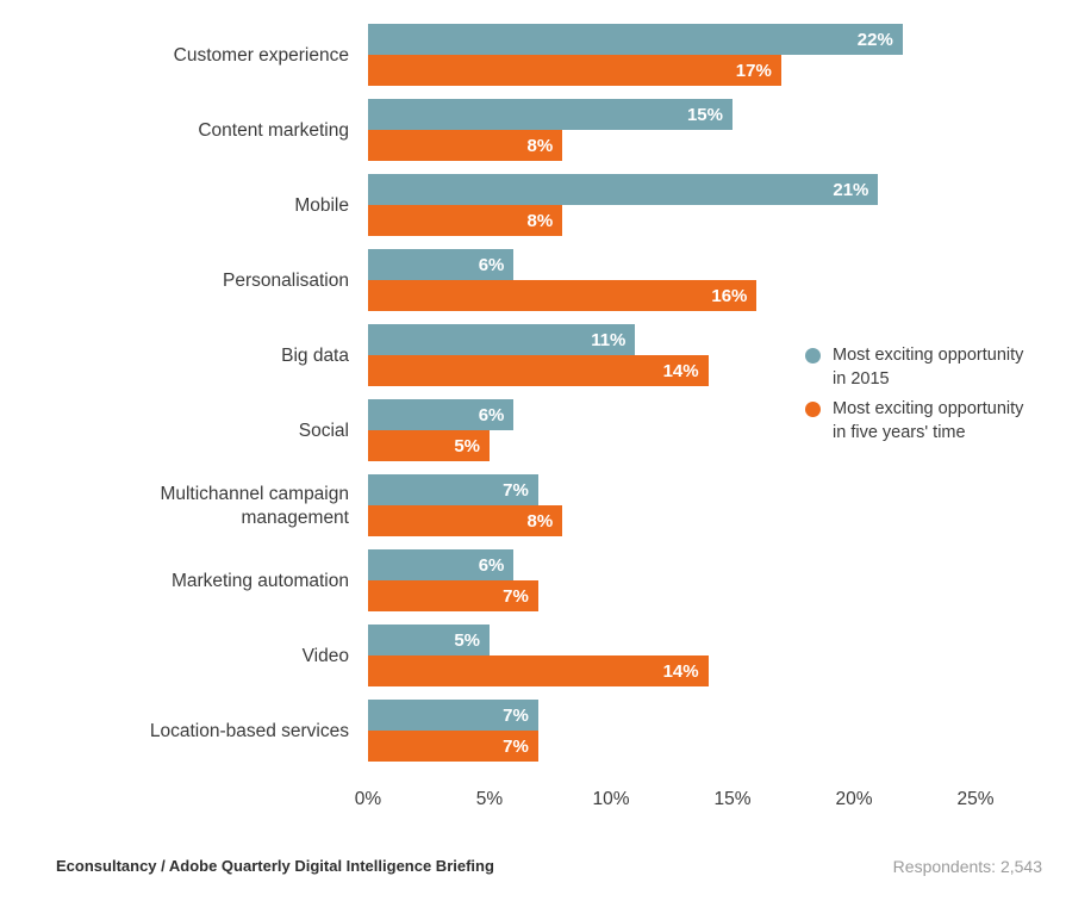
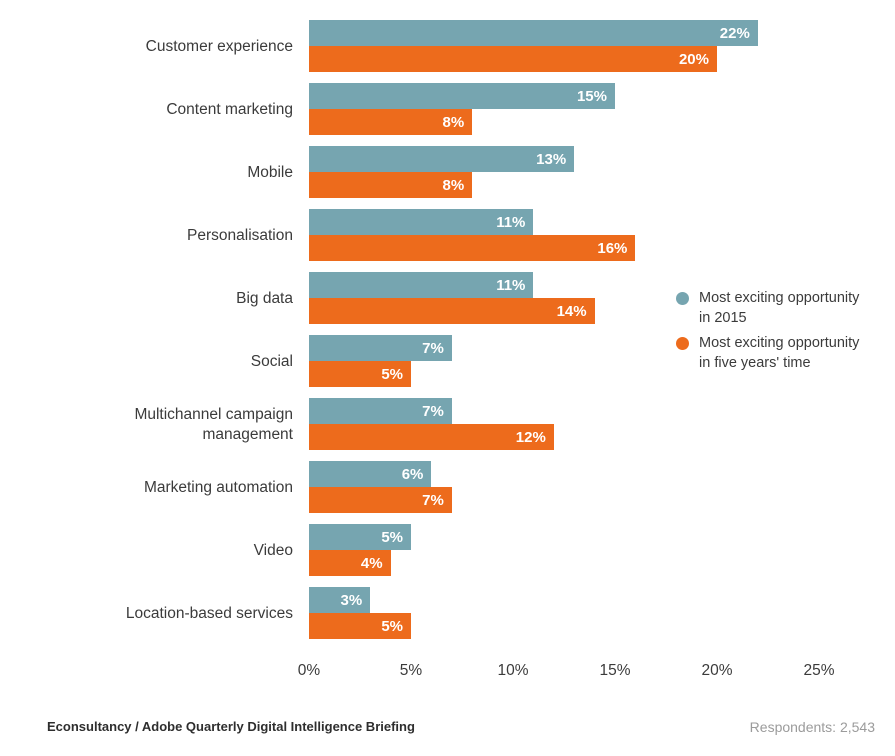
Most exciting opportunity in five years' time/Customer experience: 17% -> 20%
Most exciting opportunity in 2015/Mobile: 21% -> 13%
Most exciting opportunity in 2015/Personalisation: 6% -> 11%
Most exciting opportunity in 2015/Social: 6% -> 7%
Most exciting opportunity in five years' time/Multichannel campaign management: 8% -> 12%
Most exciting opportunity in five years' time/Video: 14% -> 4%
Most exciting opportunity in 2015/Location-based services: 7% -> 3%
Most exciting opportunity in five years' time/Location-based services: 7% -> 5%
